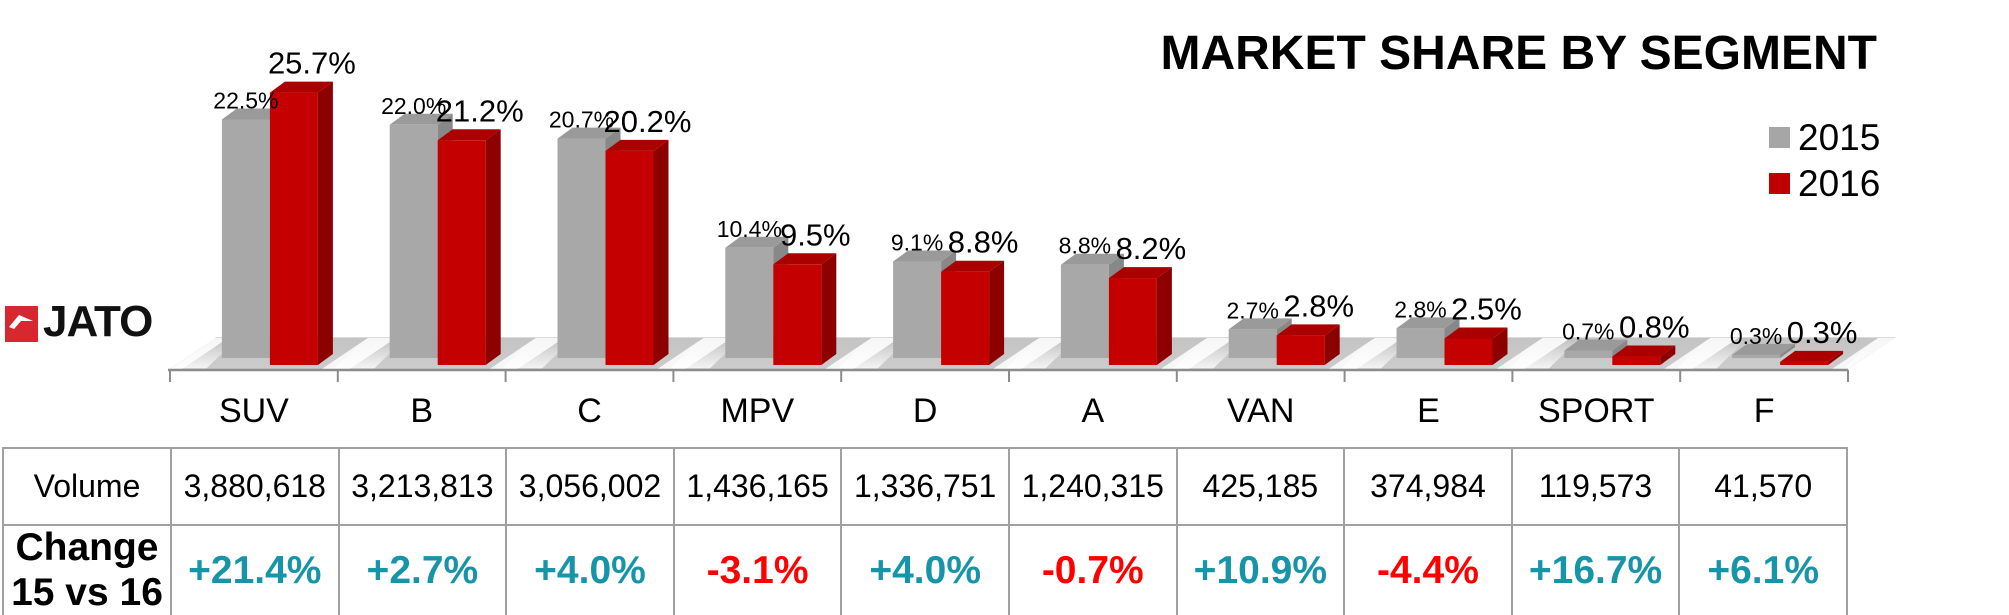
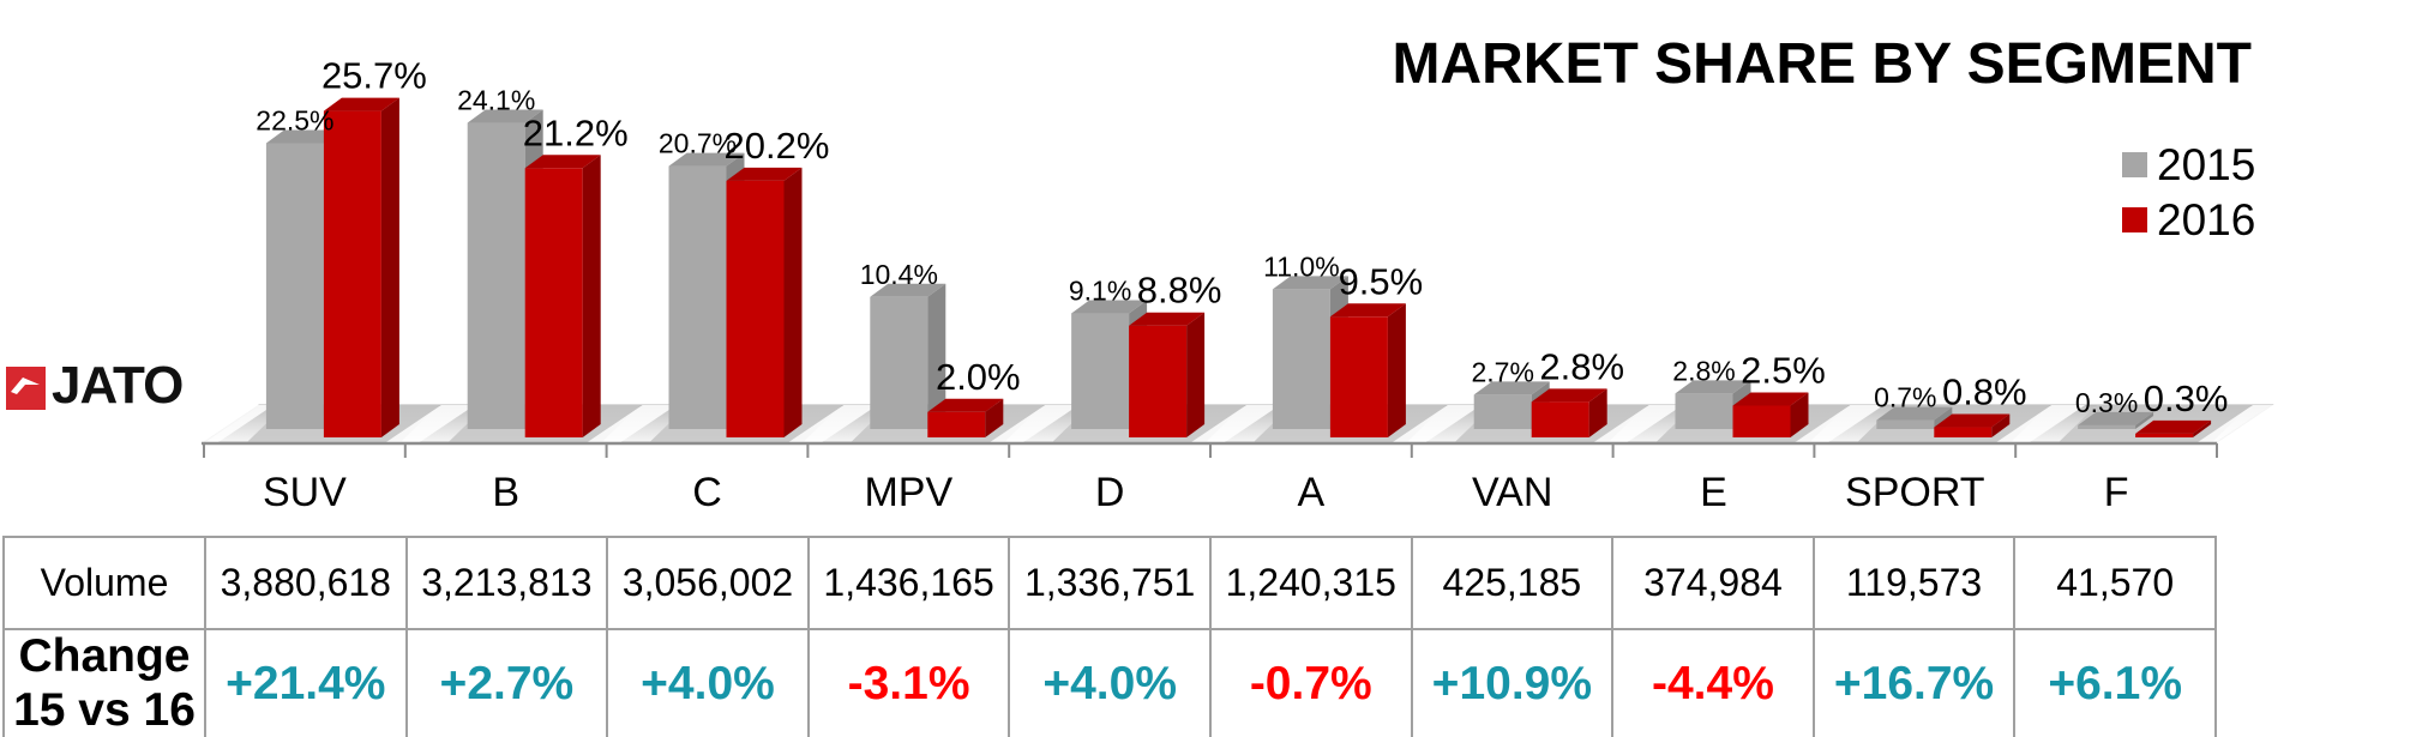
2015/B: 22.0% -> 24.1%
2016/MPV: 9.5% -> 2.0%
2015/A: 8.8% -> 11.0%
2016/A: 8.2% -> 9.5%
